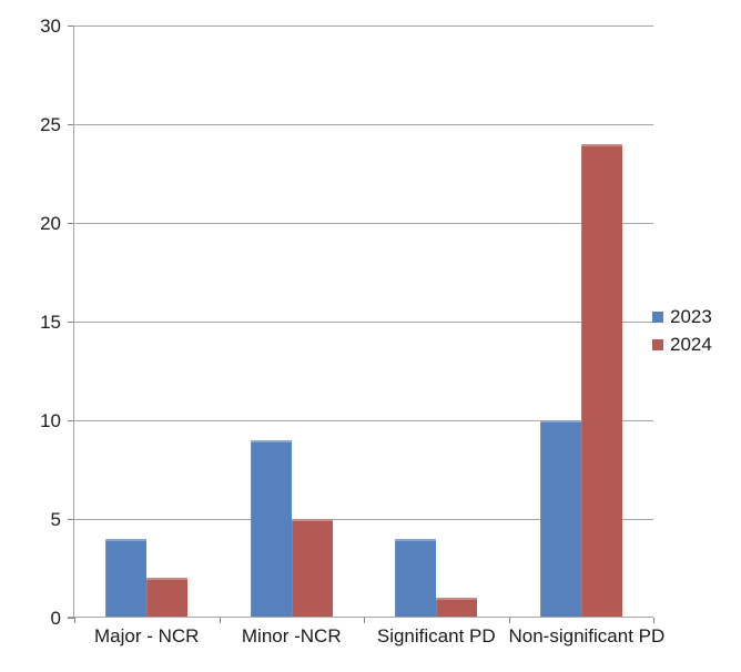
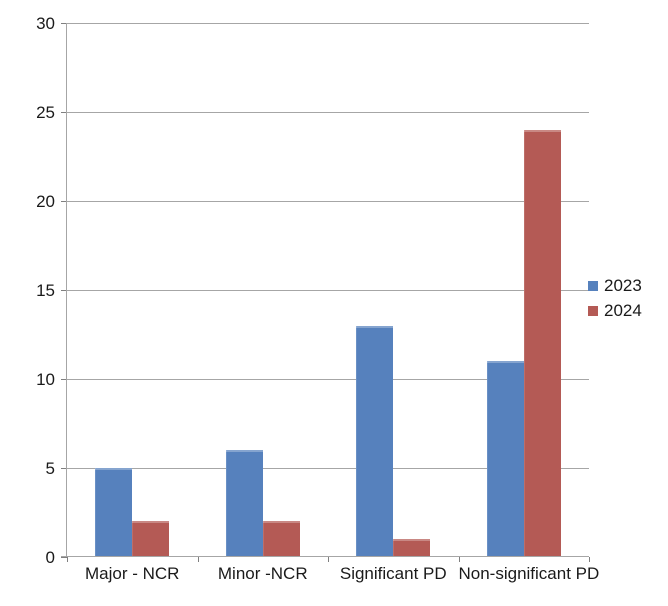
2023/Major - NCR: 4 -> 5
2023/Minor -NCR: 9 -> 6
2024/Minor -NCR: 5 -> 2
2023/Significant PD: 4 -> 13
2023/Non-significant PD: 10 -> 11
